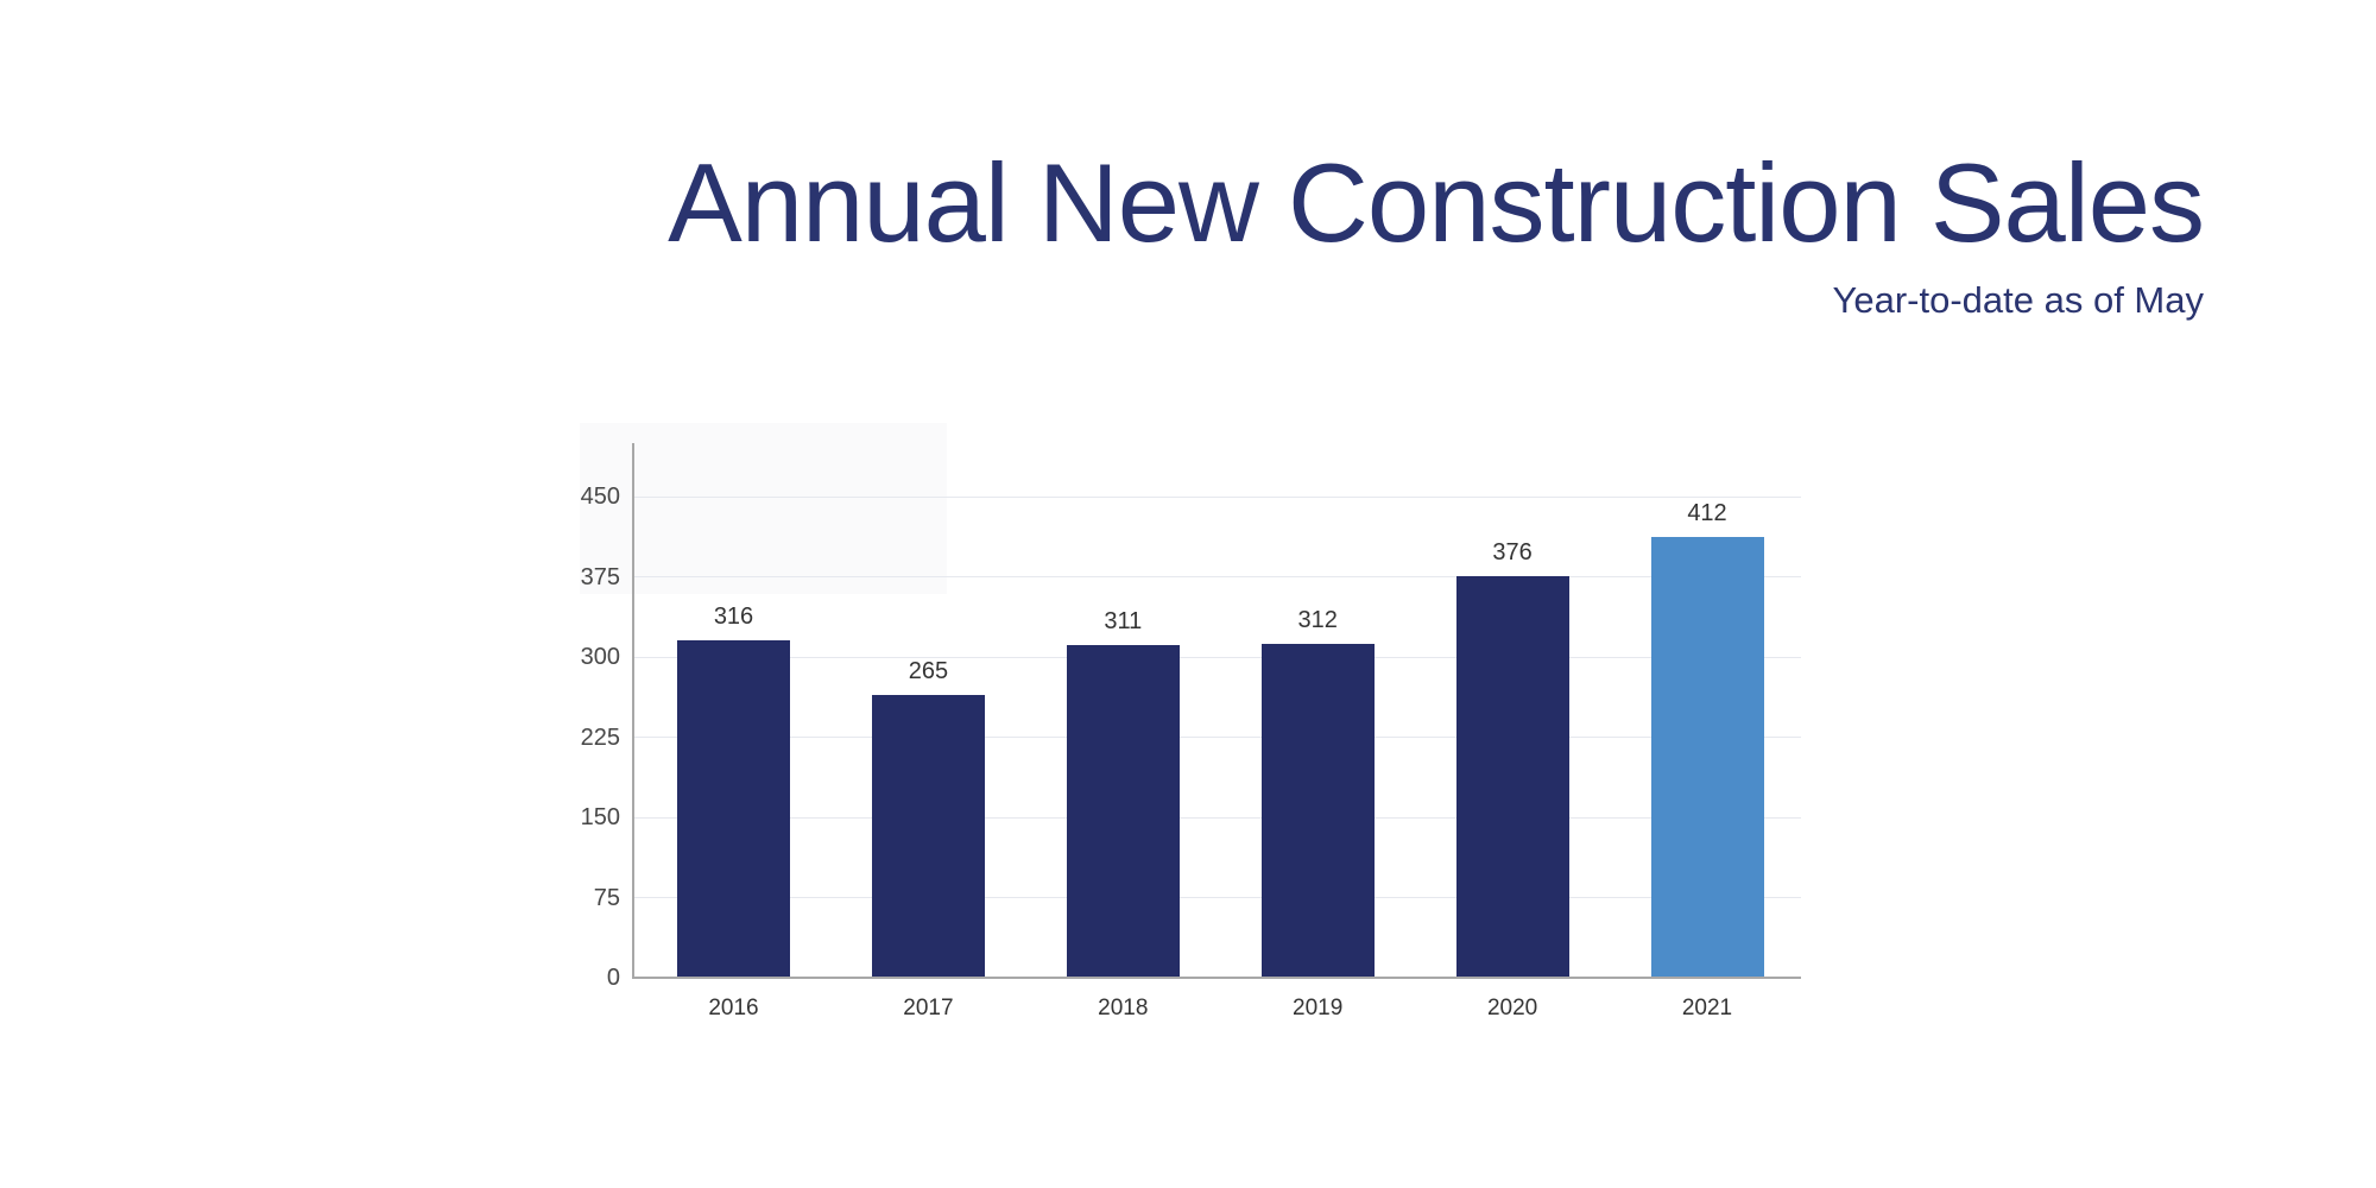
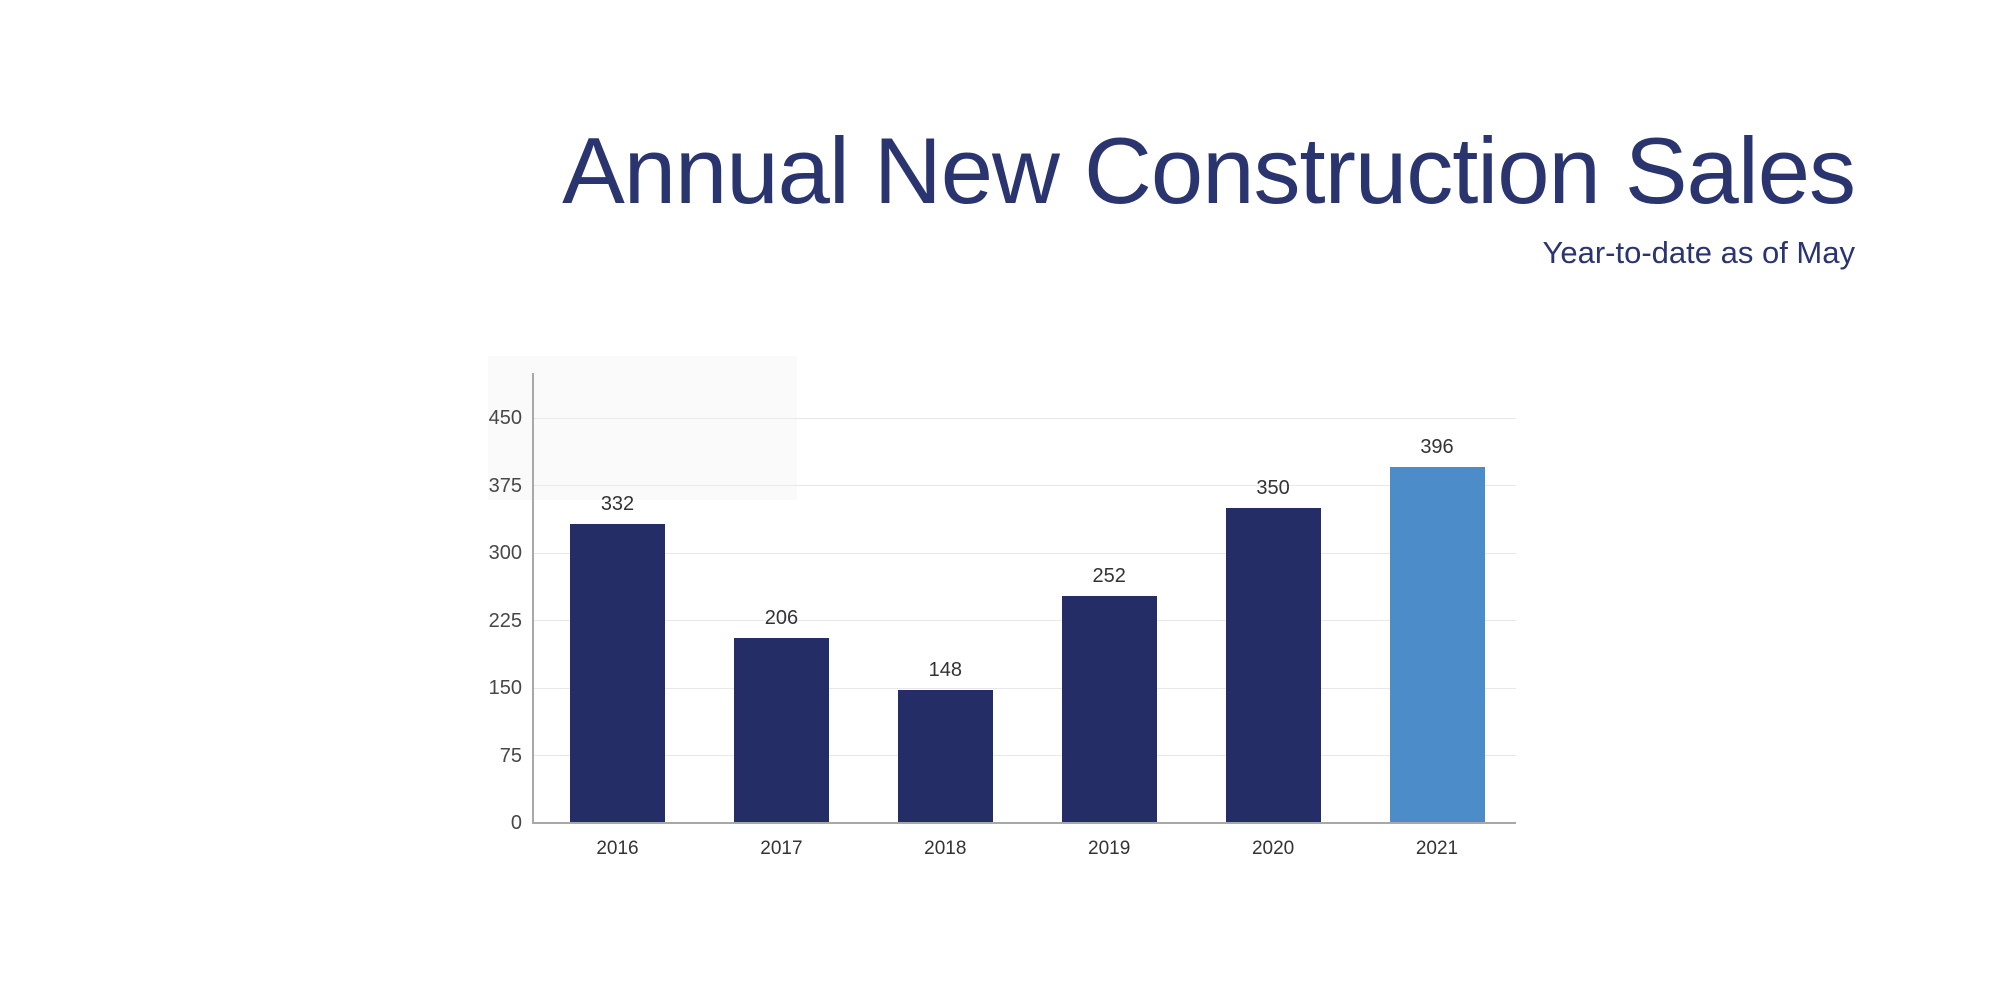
2016: 316 -> 332
2017: 265 -> 206
2018: 311 -> 148
2019: 312 -> 252
2020: 376 -> 350
2021: 412 -> 396
